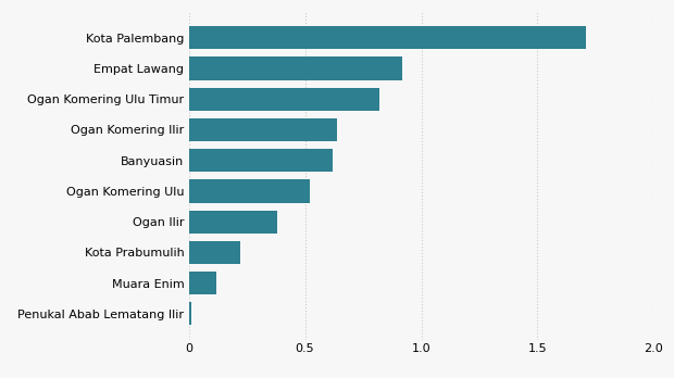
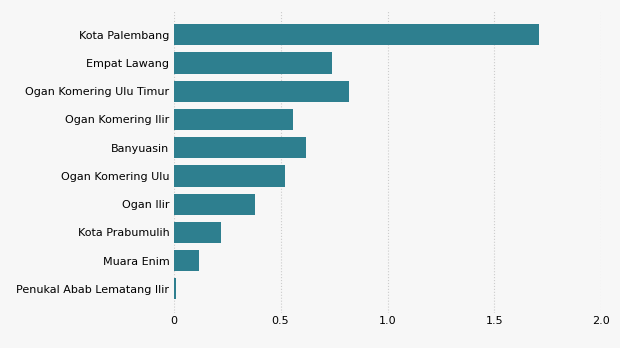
Empat Lawang: 0.92 -> 0.74
Ogan Komering Ilir: 0.64 -> 0.56
